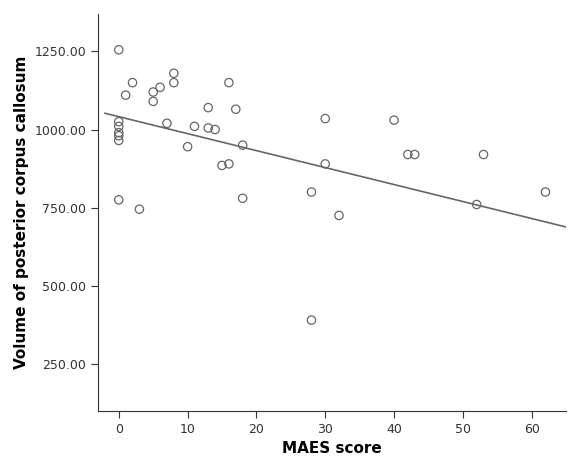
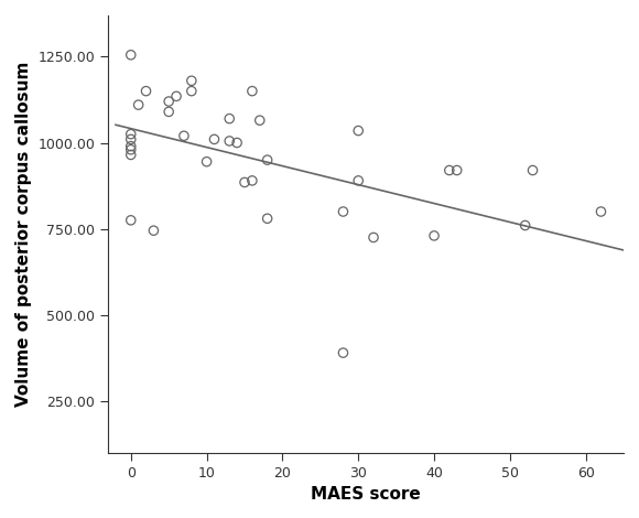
40: 1030 -> 730
